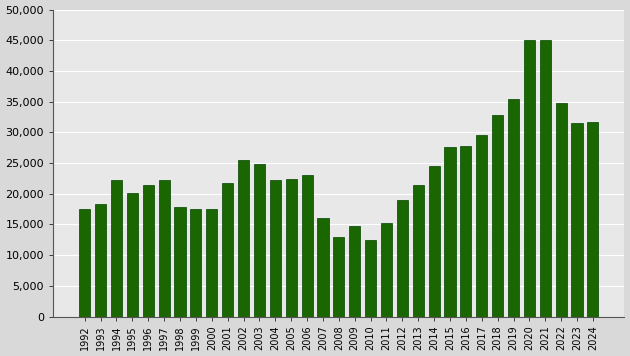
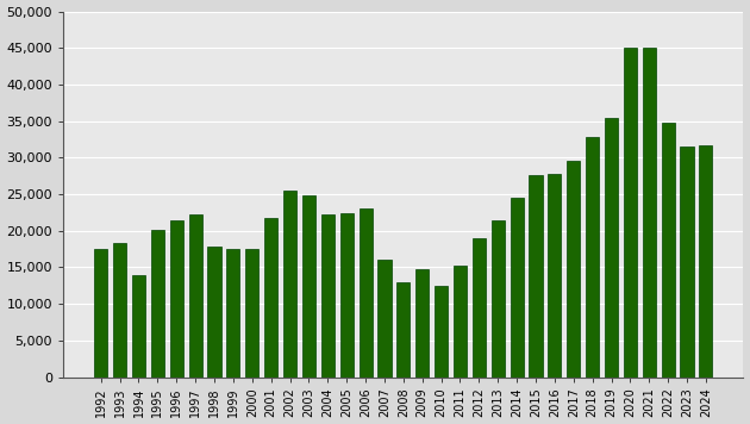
1994: 22,200 -> 14,000
